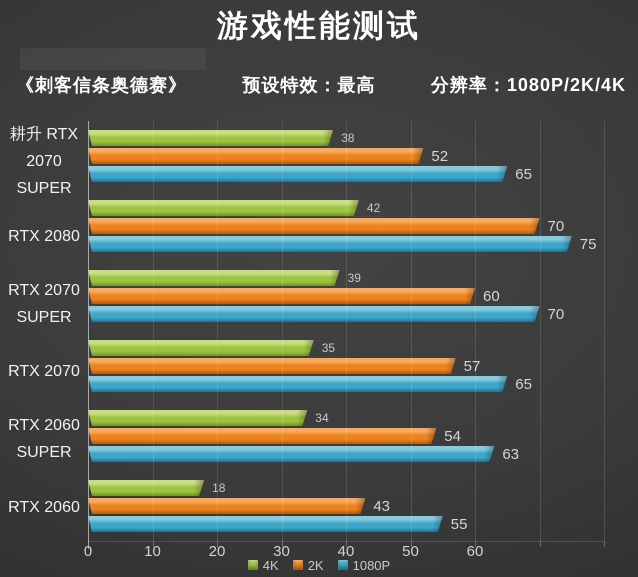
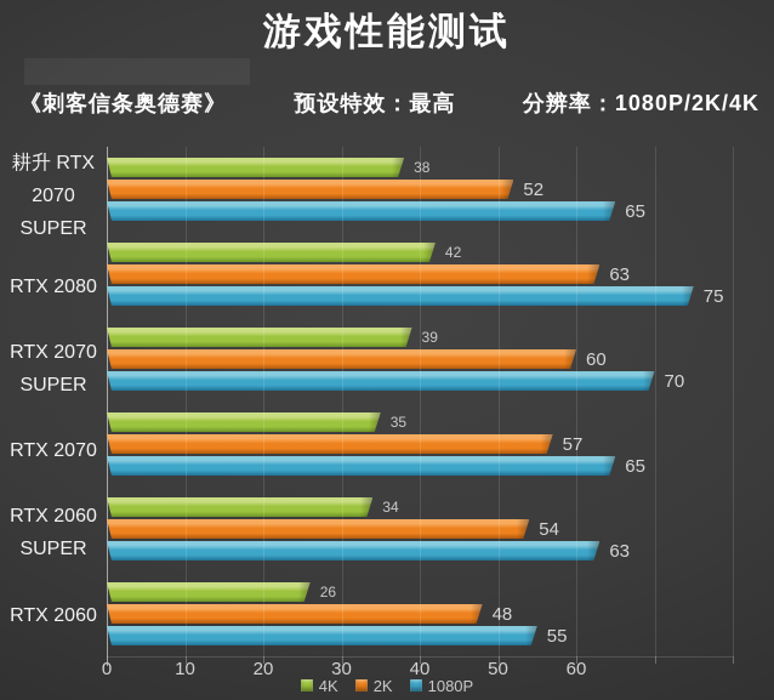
2K/RTX 2080: 70 -> 63
4K/RTX 2060: 18 -> 26
2K/RTX 2060: 43 -> 48
